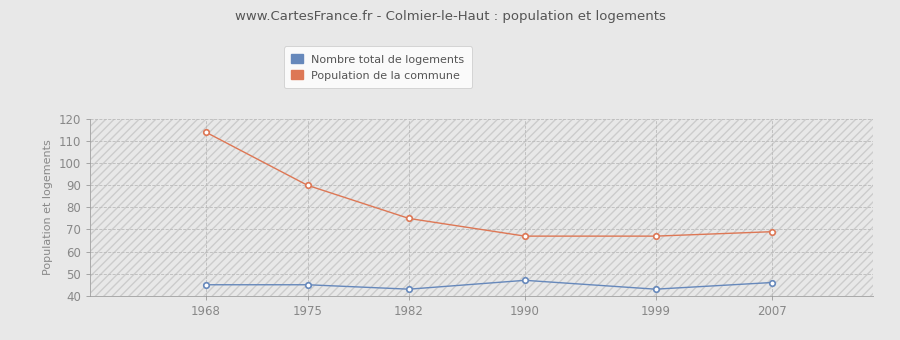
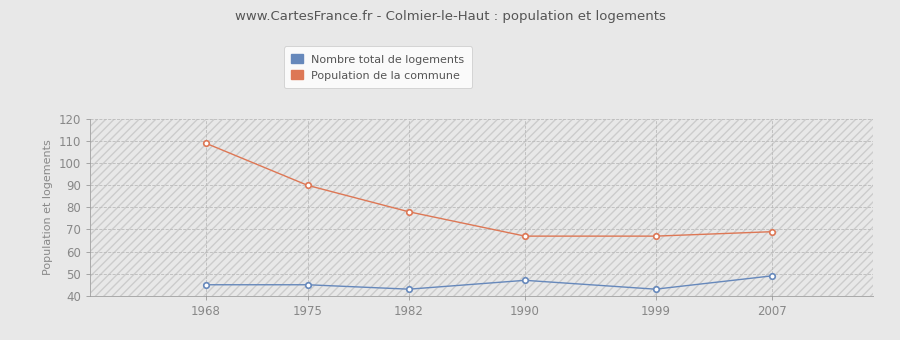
Population de la commune/1968: 114 -> 109
Population de la commune/1982: 75 -> 78
Nombre total de logements/2007: 46 -> 49
